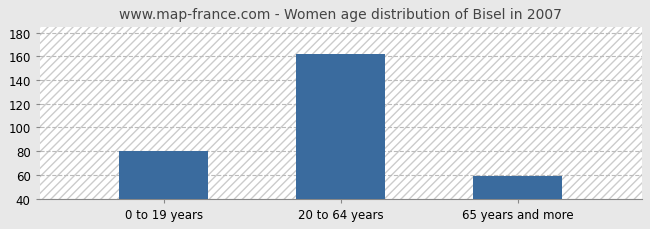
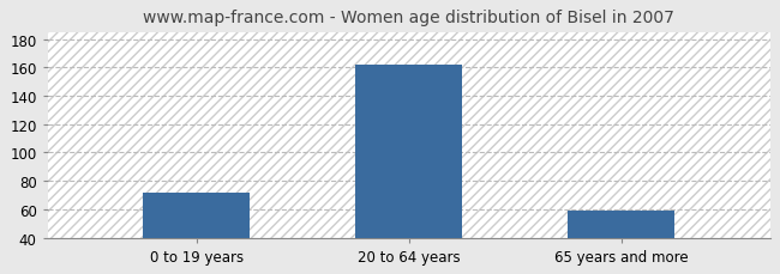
0 to 19 years: 80 -> 72
